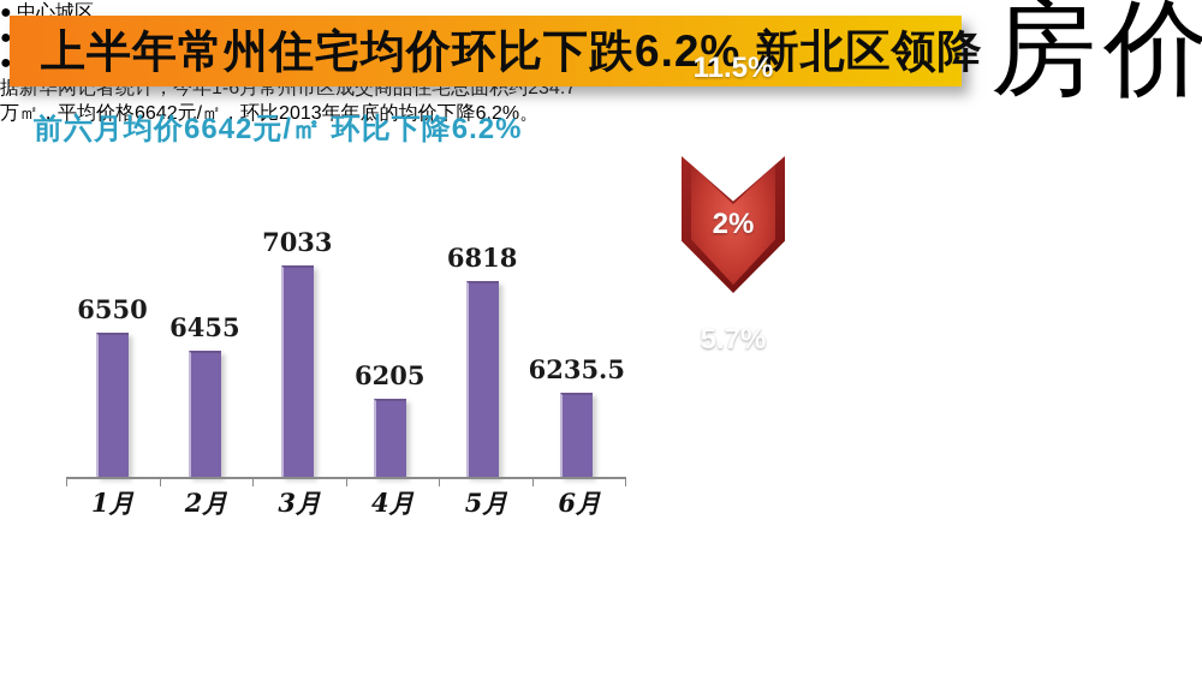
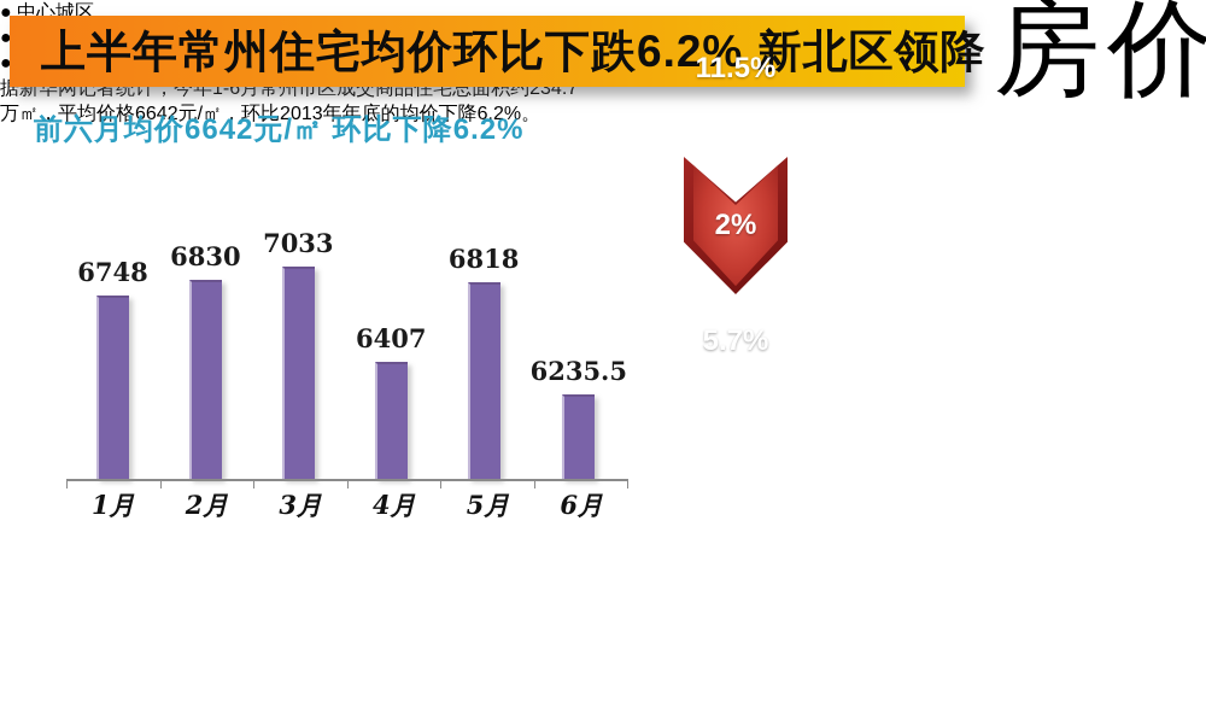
1月: 6550 -> 6748
2月: 6455 -> 6830
4月: 6205 -> 6407
